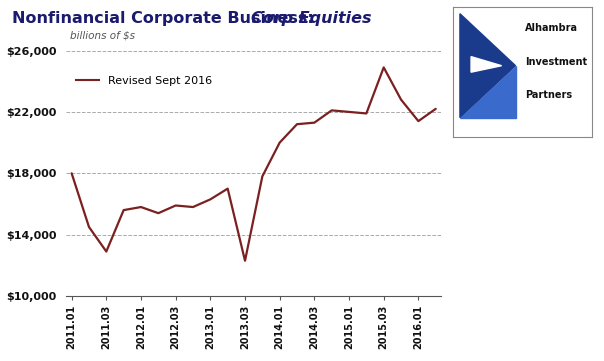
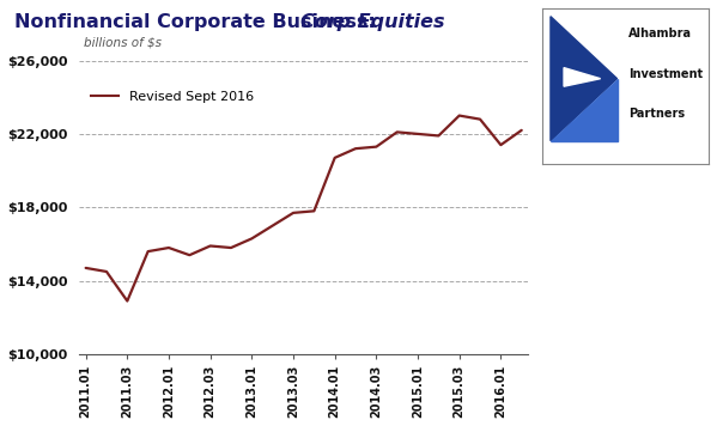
2011.01: $18,000 -> $14,700
2013.03: $12,300 -> $17,700
2014.01: $20,000 -> $20,700
2015.03: $24,900 -> $23,000
